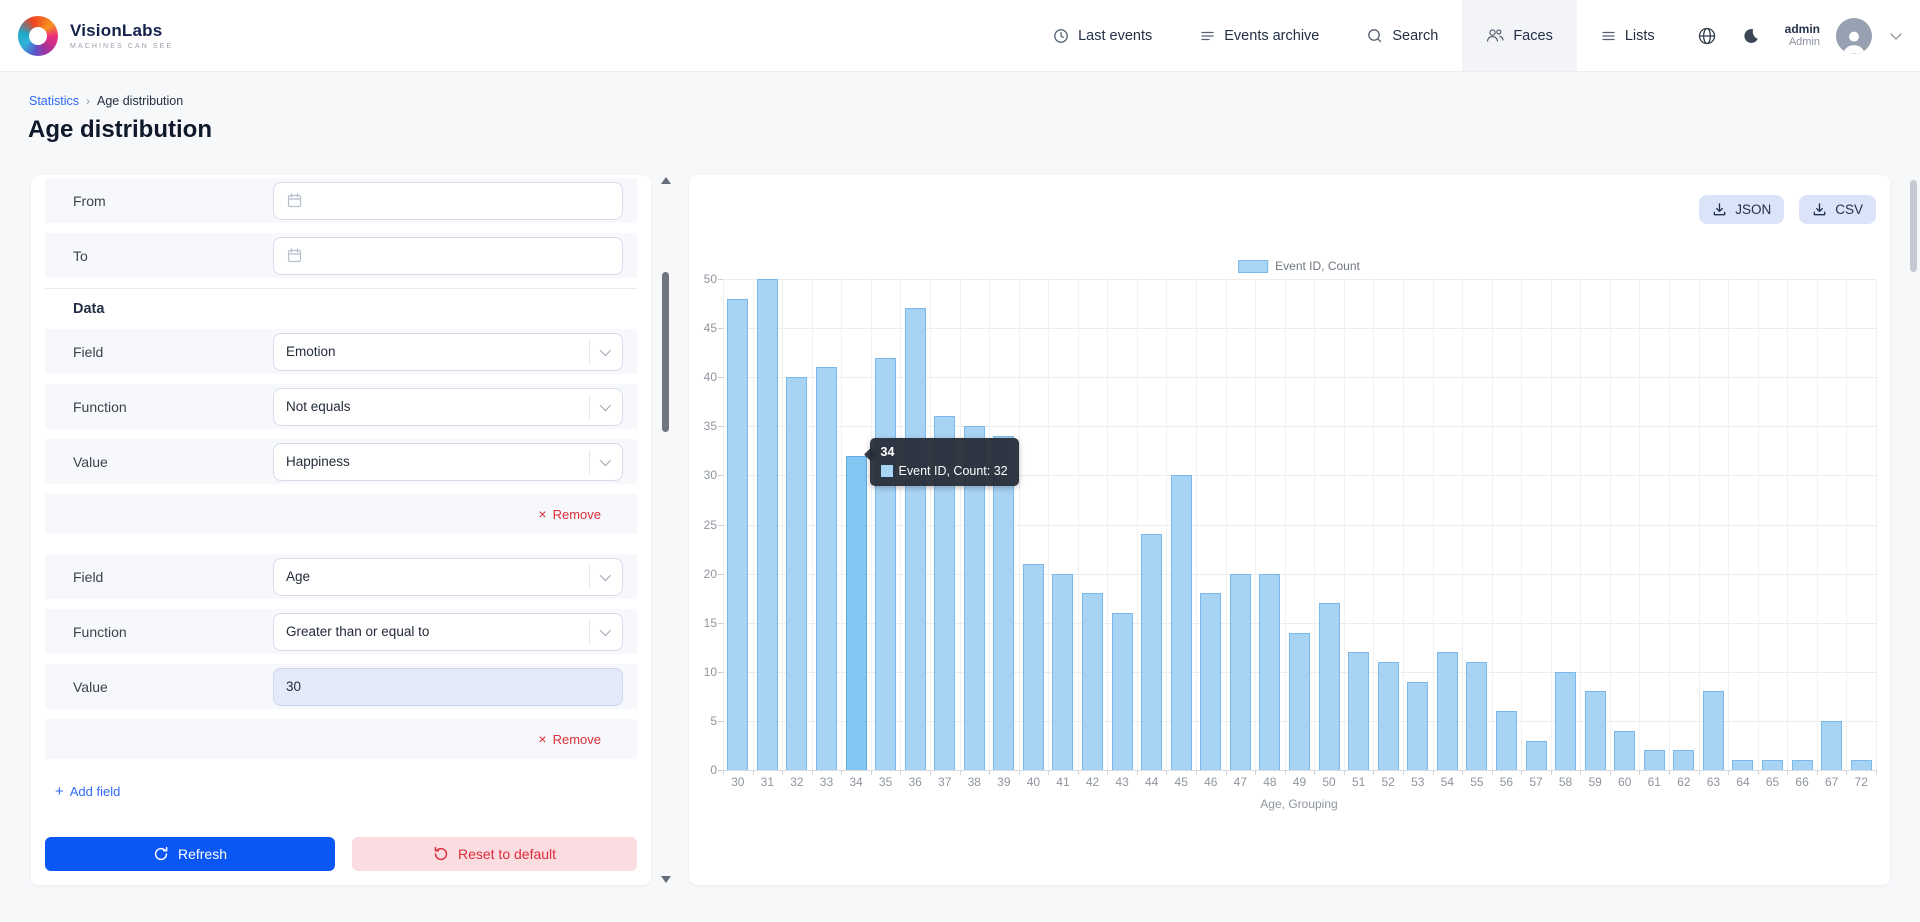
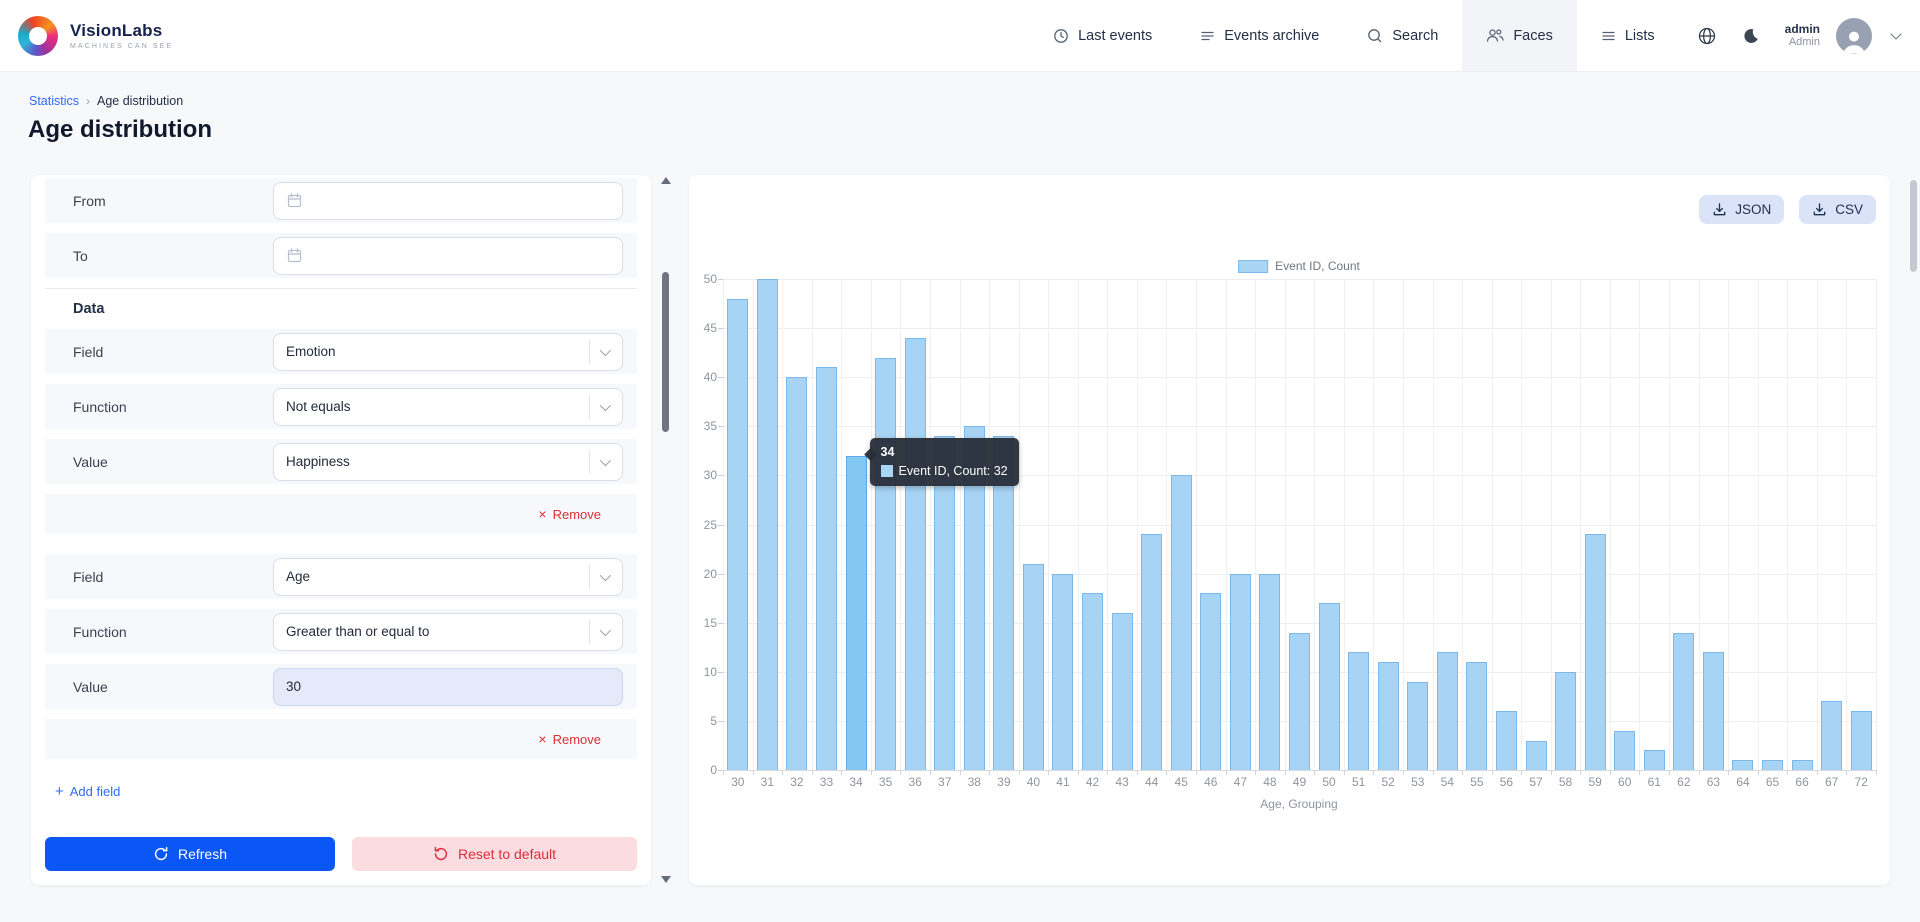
36: 47 -> 44
37: 36 -> 34
59: 8 -> 24
62: 2 -> 14
63: 8 -> 12
67: 5 -> 7
72: 1 -> 6
